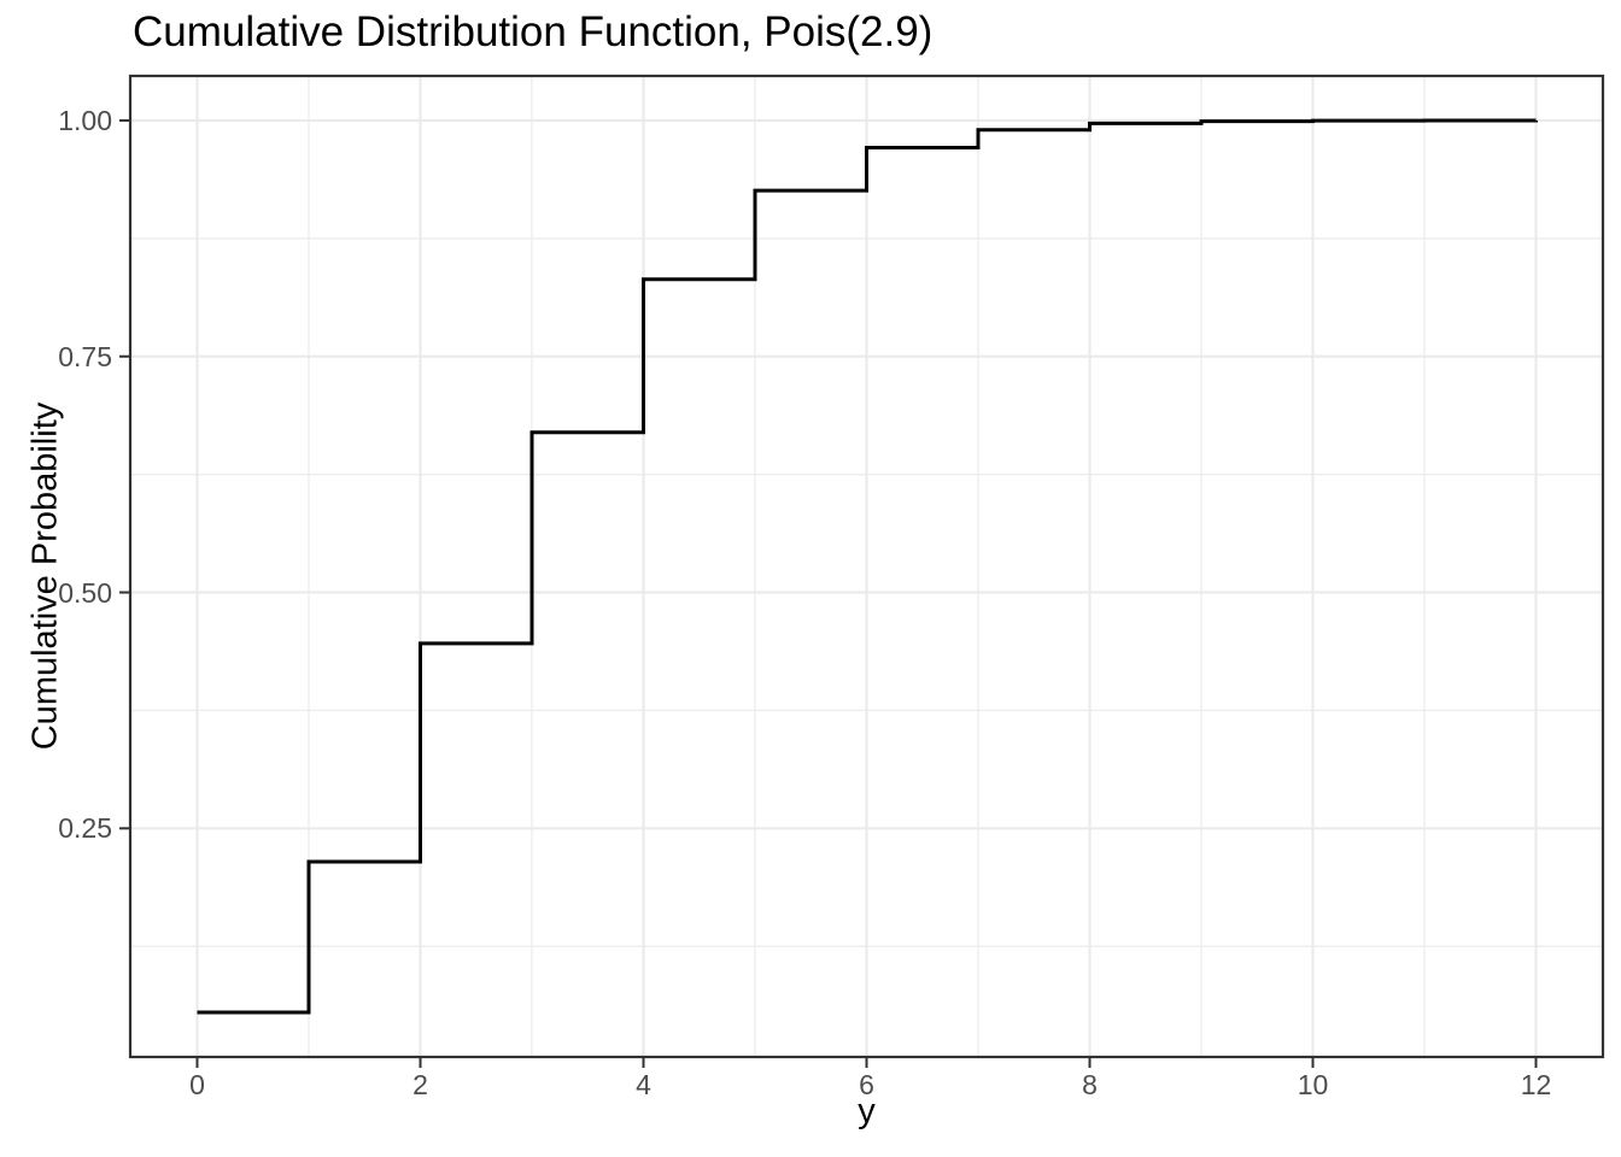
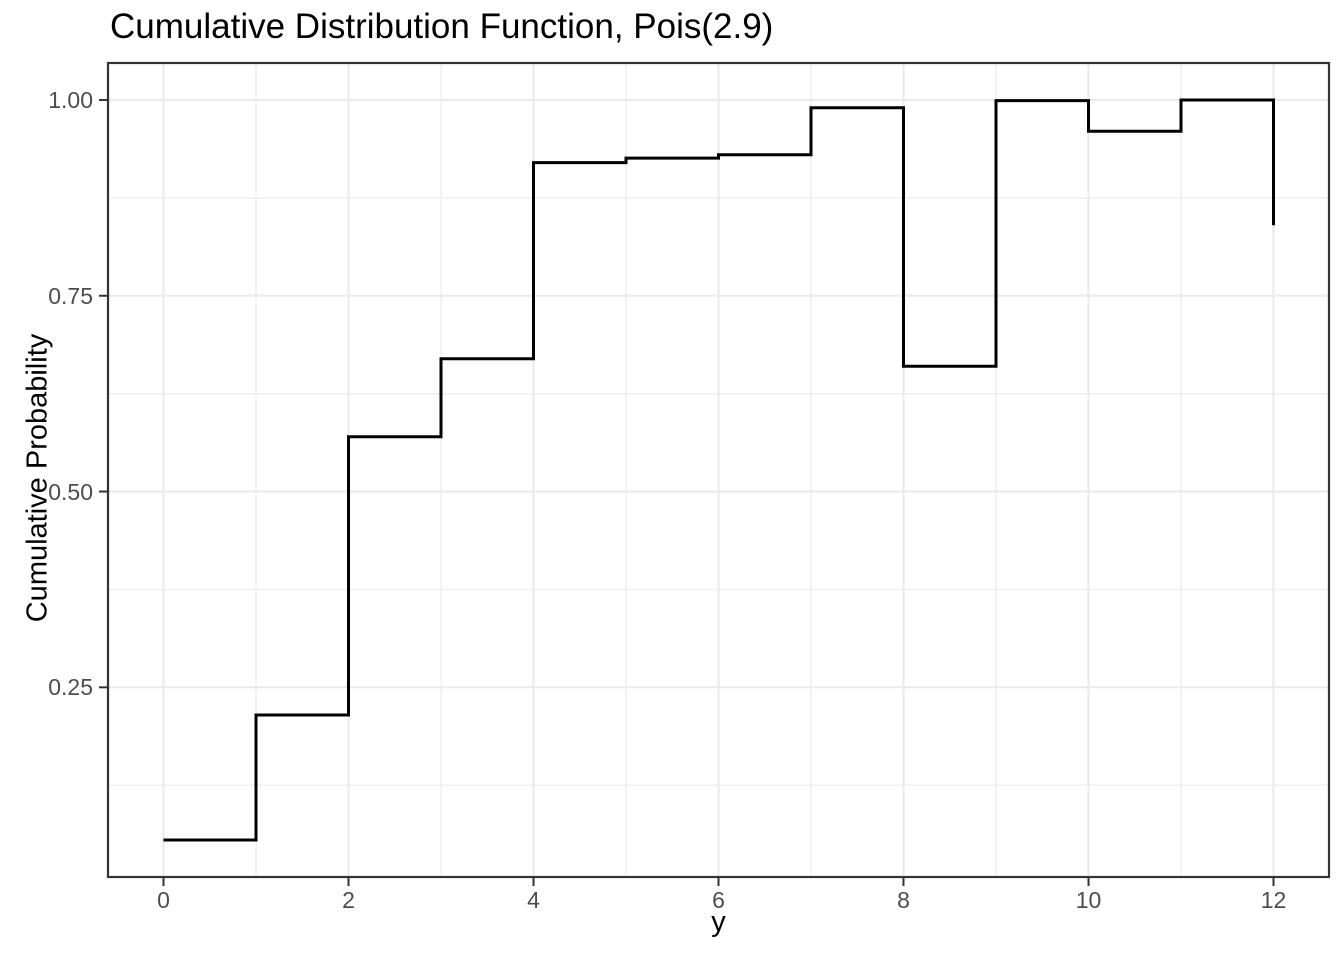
2: 0.45 -> 0.57
4: 0.83 -> 0.92
6: 0.97 -> 0.93
8: 1.00 -> 0.66
10: 1.00 -> 0.96
12: 1.00 -> 0.84
